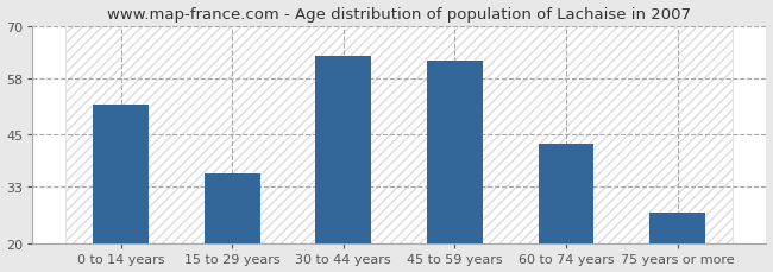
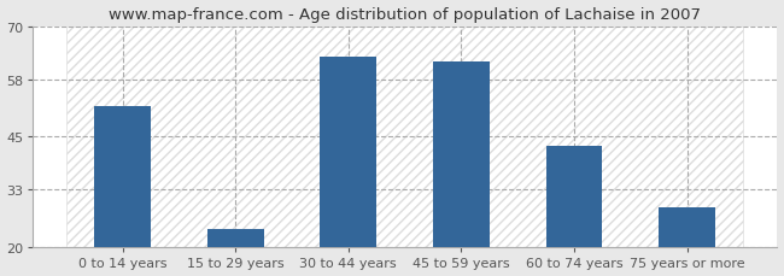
15 to 29 years: 36 -> 24
75 years or more: 27 -> 29
